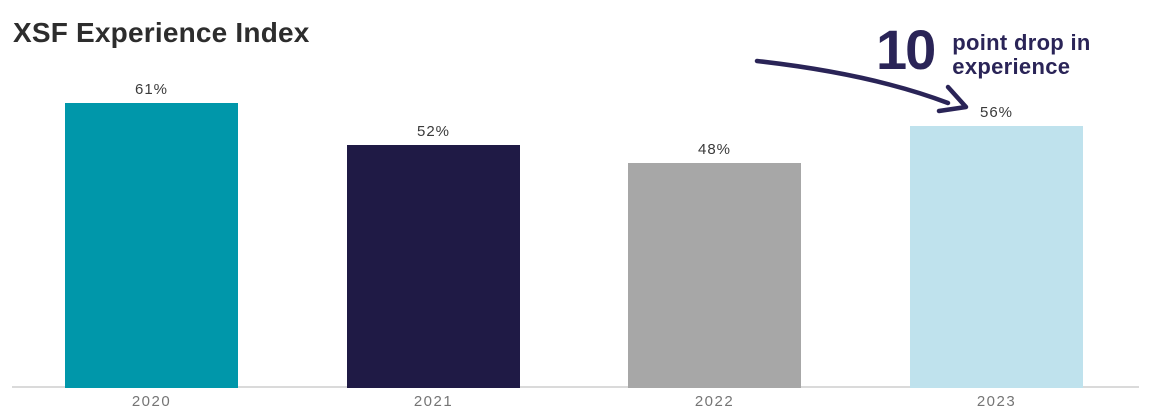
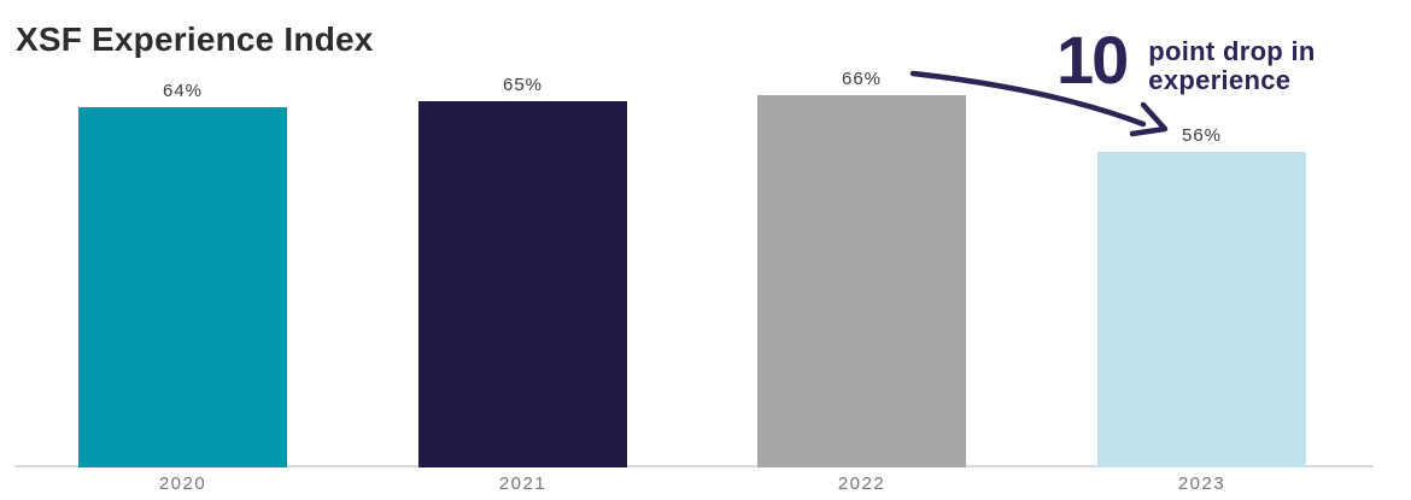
2020: 61% -> 64%
2021: 52% -> 65%
2022: 48% -> 66%
